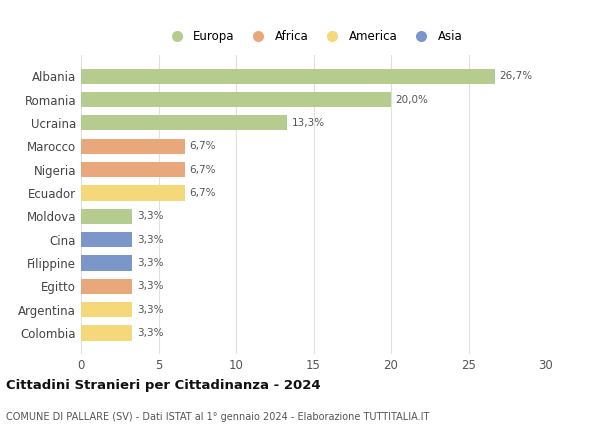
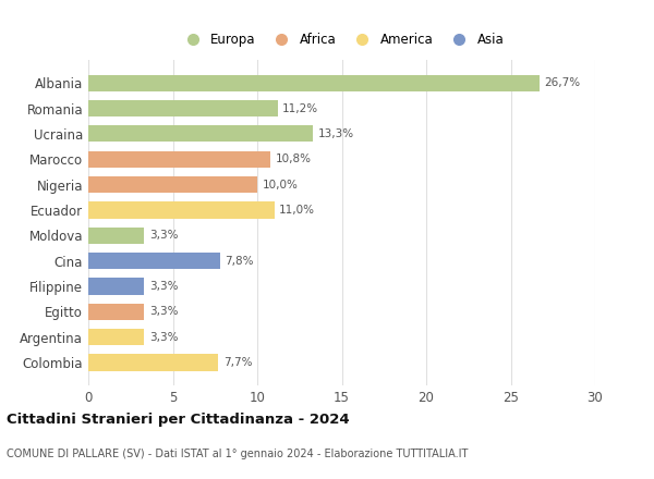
Romania: 20,0% -> 11,2%
Marocco: 6,7% -> 10,8%
Nigeria: 6,7% -> 10,0%
Ecuador: 6,7% -> 11,0%
Cina: 3,3% -> 7,8%
Colombia: 3,3% -> 7,7%
